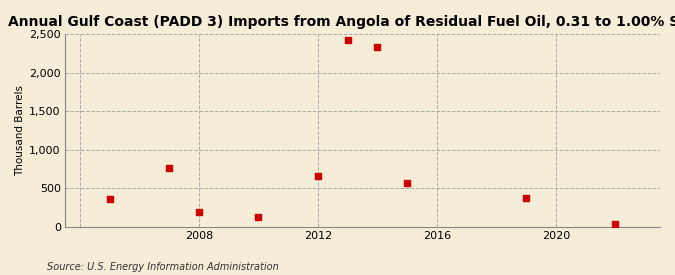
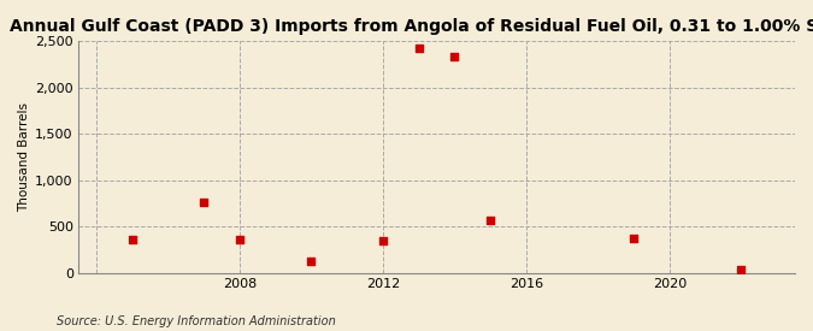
2008: 190 -> 360
2012: 660 -> 340
